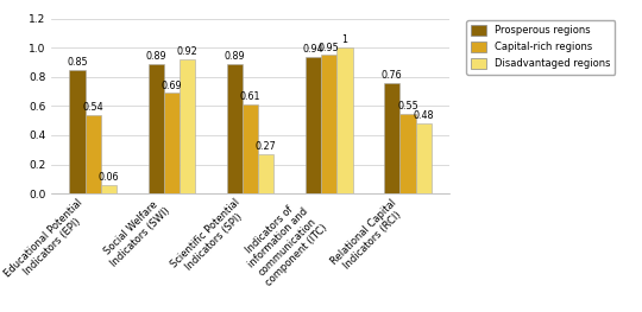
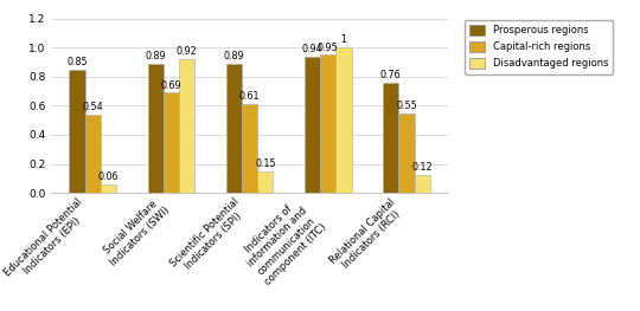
Disadvantaged regions/Scientific Potential Indicators (SPI): 0.27 -> 0.15
Disadvantaged regions/Relational Capital Indicators (RCI): 0.48 -> 0.12
